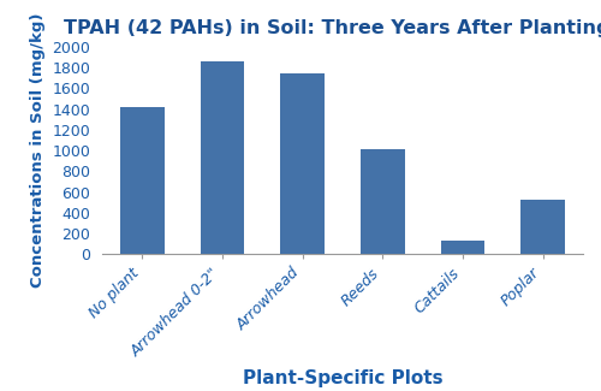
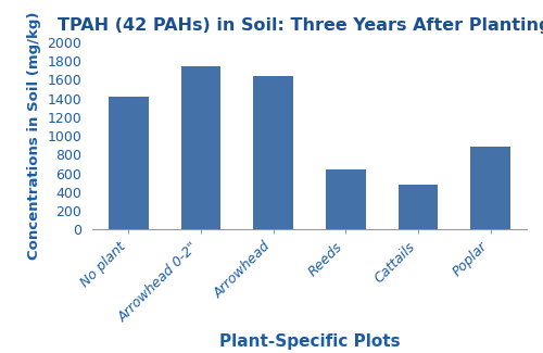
Arrowhead 0-2": 1860 -> 1740
Arrowhead: 1750 -> 1640
Reeds: 1010 -> 640
Cattails: 130 -> 480
Poplar: 520 -> 880
